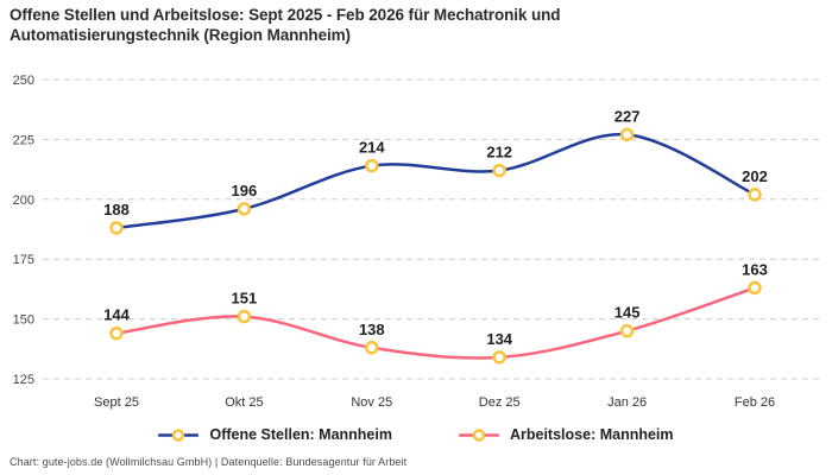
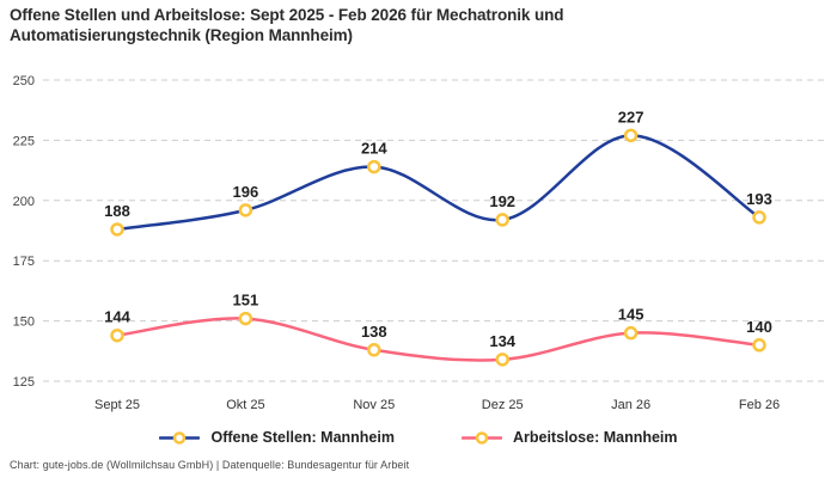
Offene Stellen: Mannheim/Dez 25: 212 -> 192
Offene Stellen: Mannheim/Feb 26: 202 -> 193
Arbeitslose: Mannheim/Feb 26: 163 -> 140
